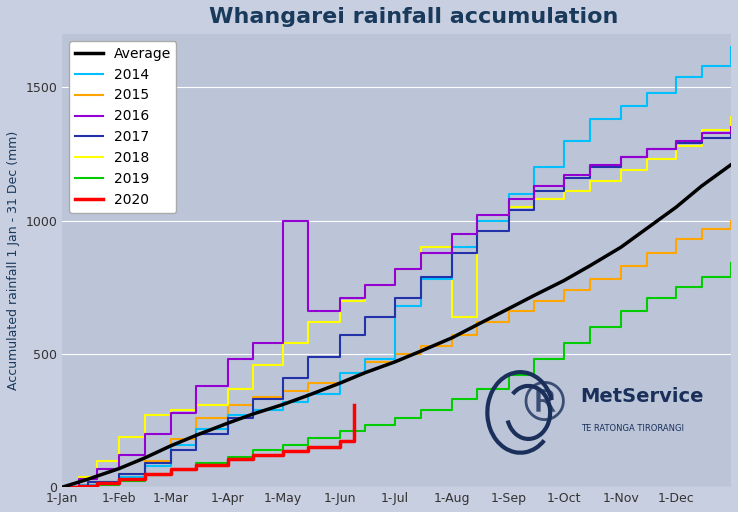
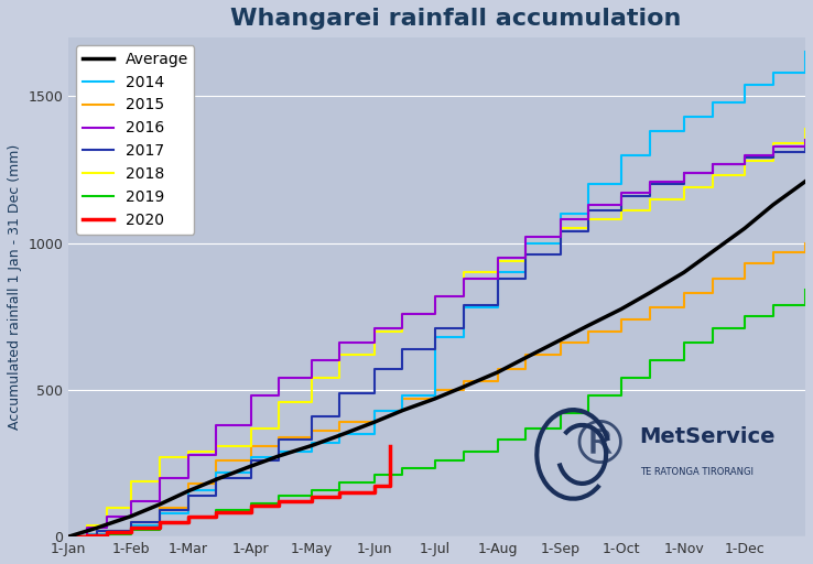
2016/1-May: 1000 -> 600
2018/1-Aug: 640 -> 940
